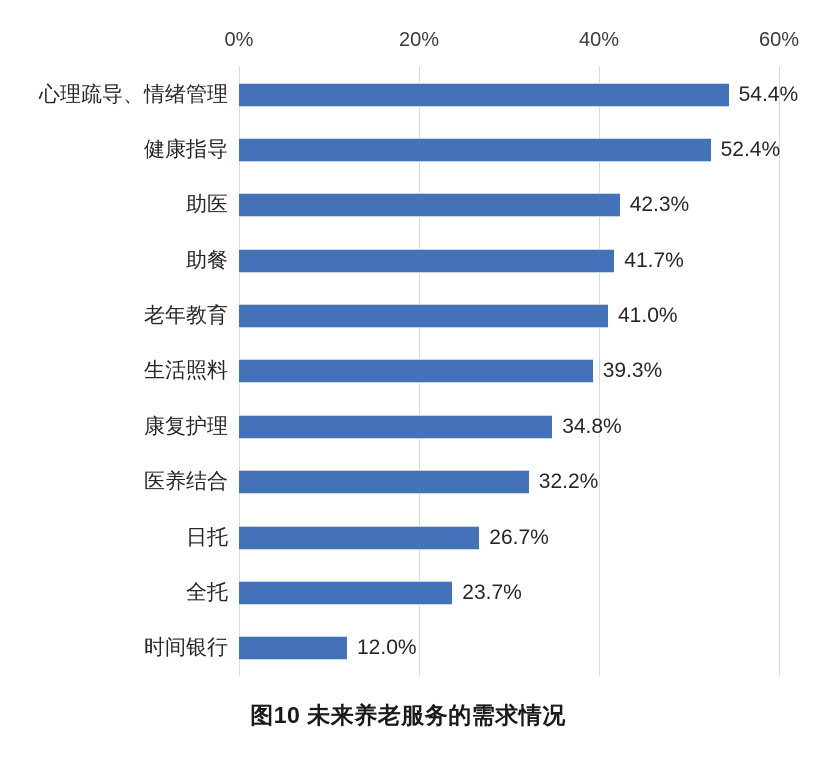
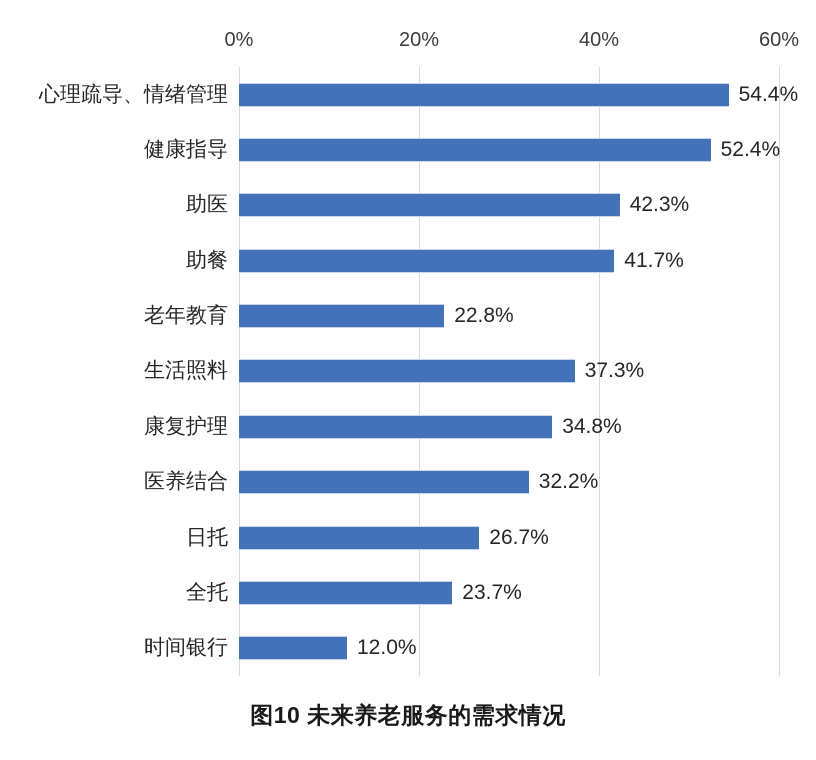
老年教育: 41.0% -> 22.8%
生活照料: 39.3% -> 37.3%
